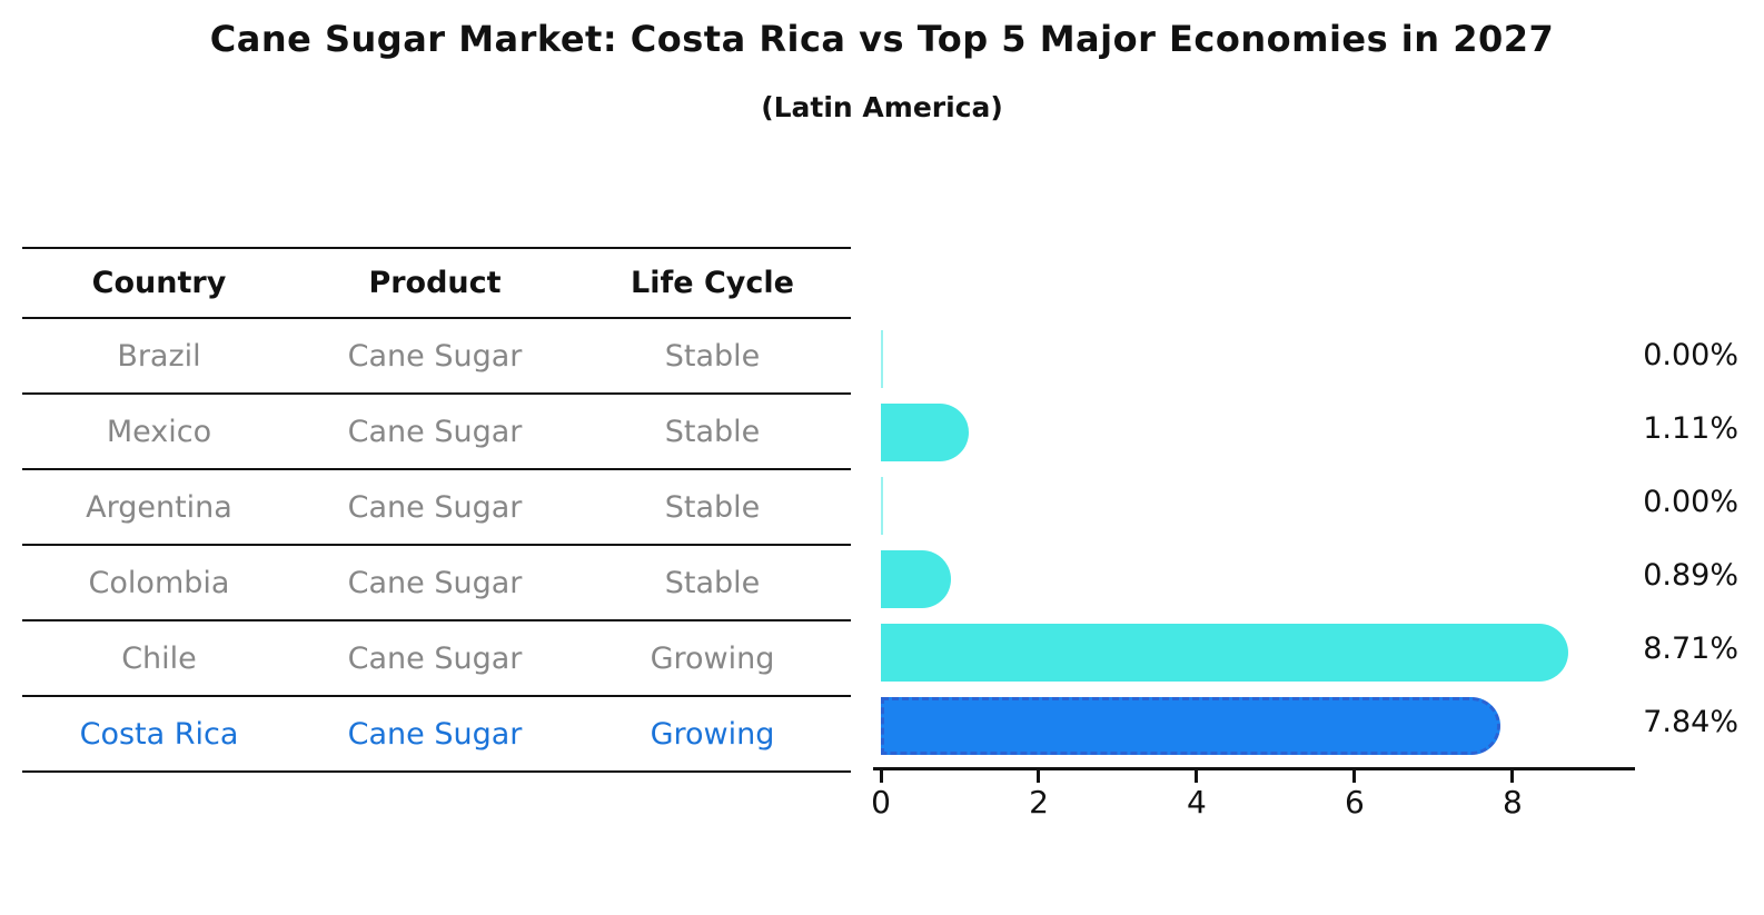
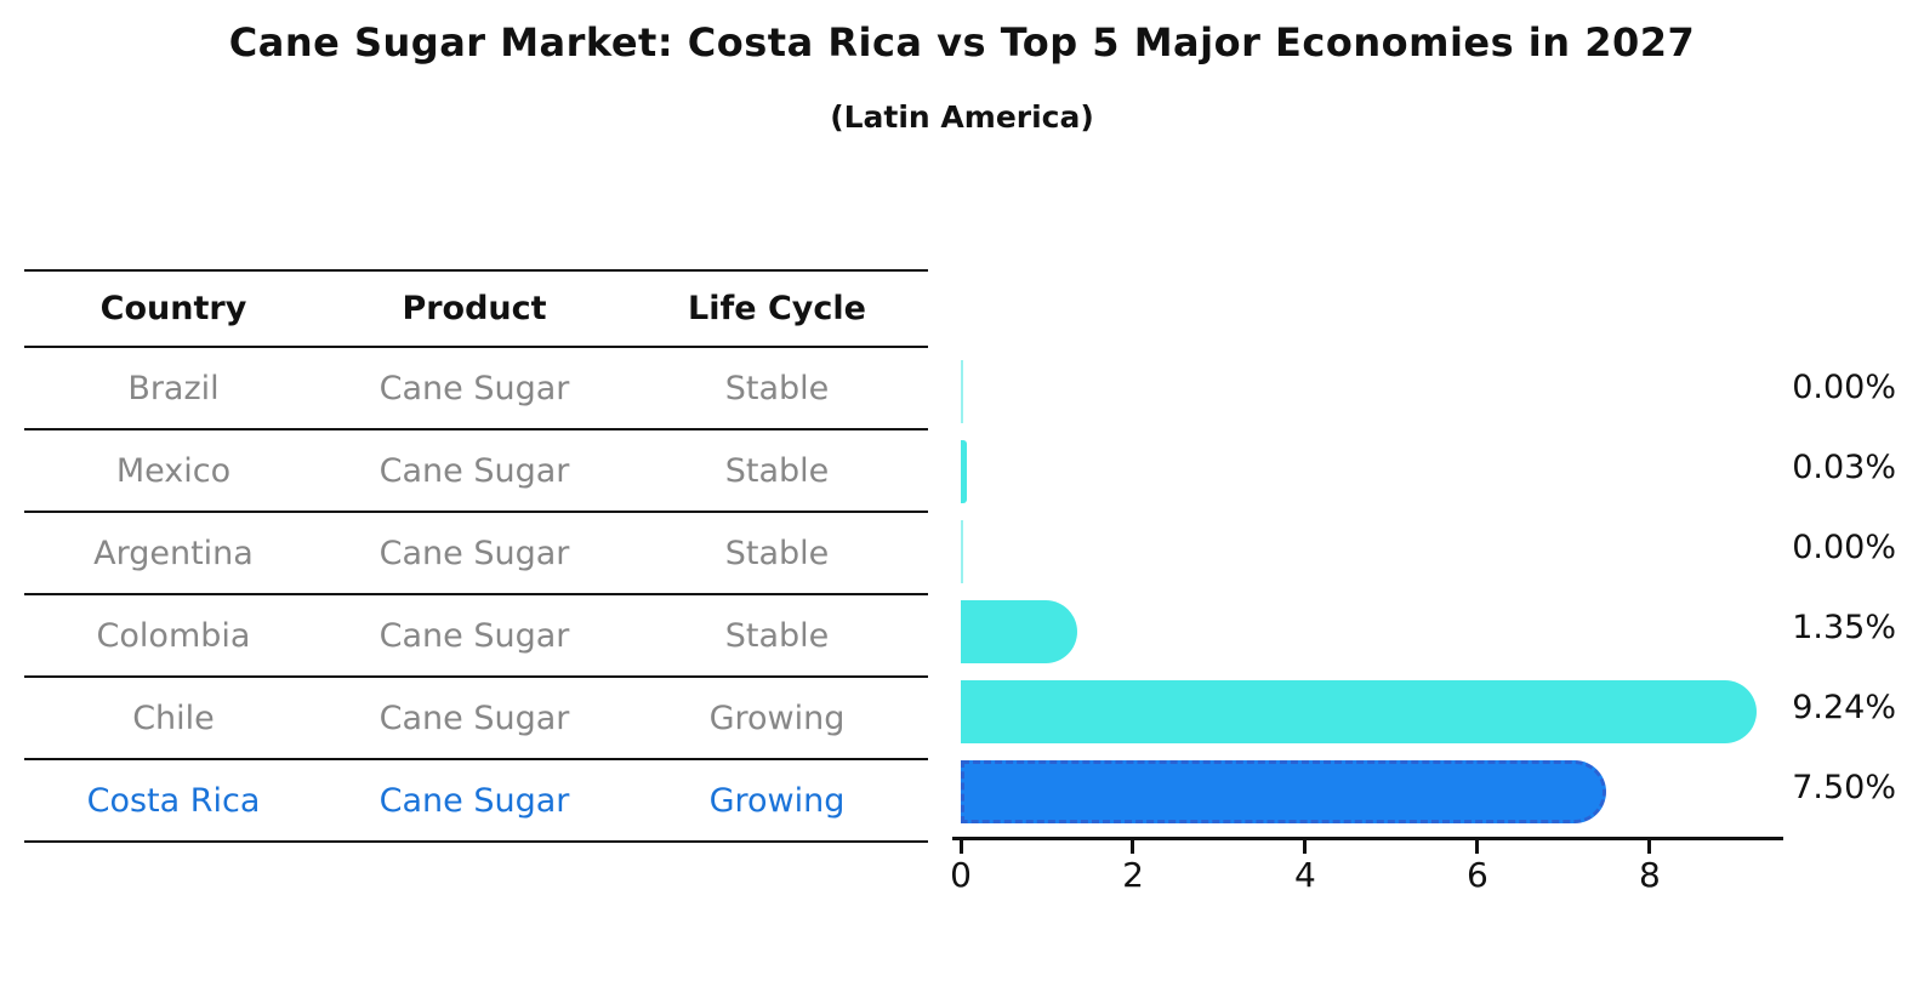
Mexico: 1.11% -> 0.03%
Colombia: 0.89% -> 1.35%
Chile: 8.71% -> 9.24%
Costa Rica: 7.84% -> 7.50%
